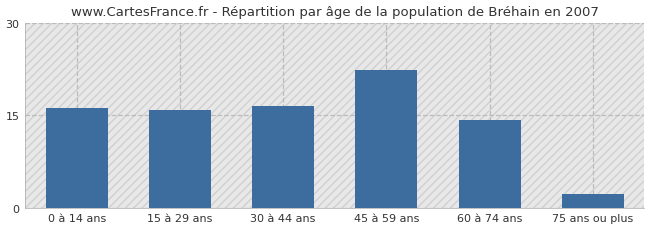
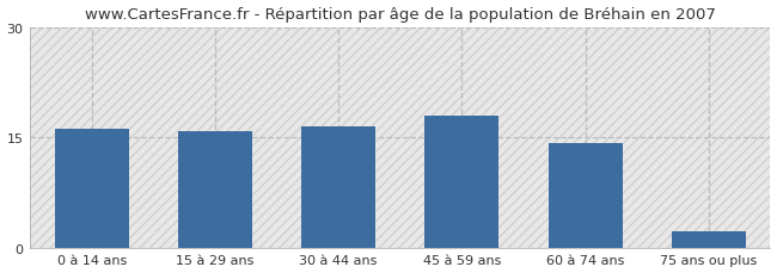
45 à 59 ans: 22.4 -> 18.0
